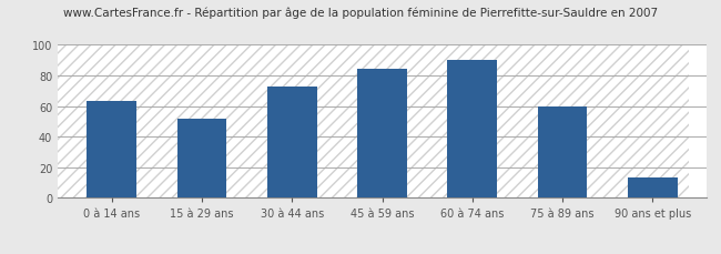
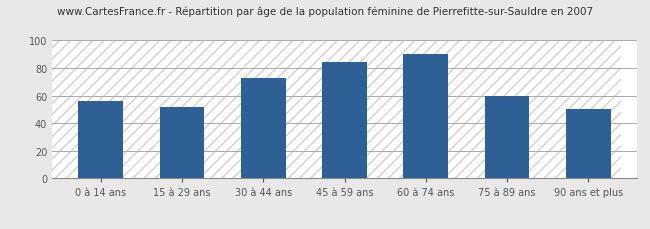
0 à 14 ans: 63 -> 56
90 ans et plus: 13 -> 50
